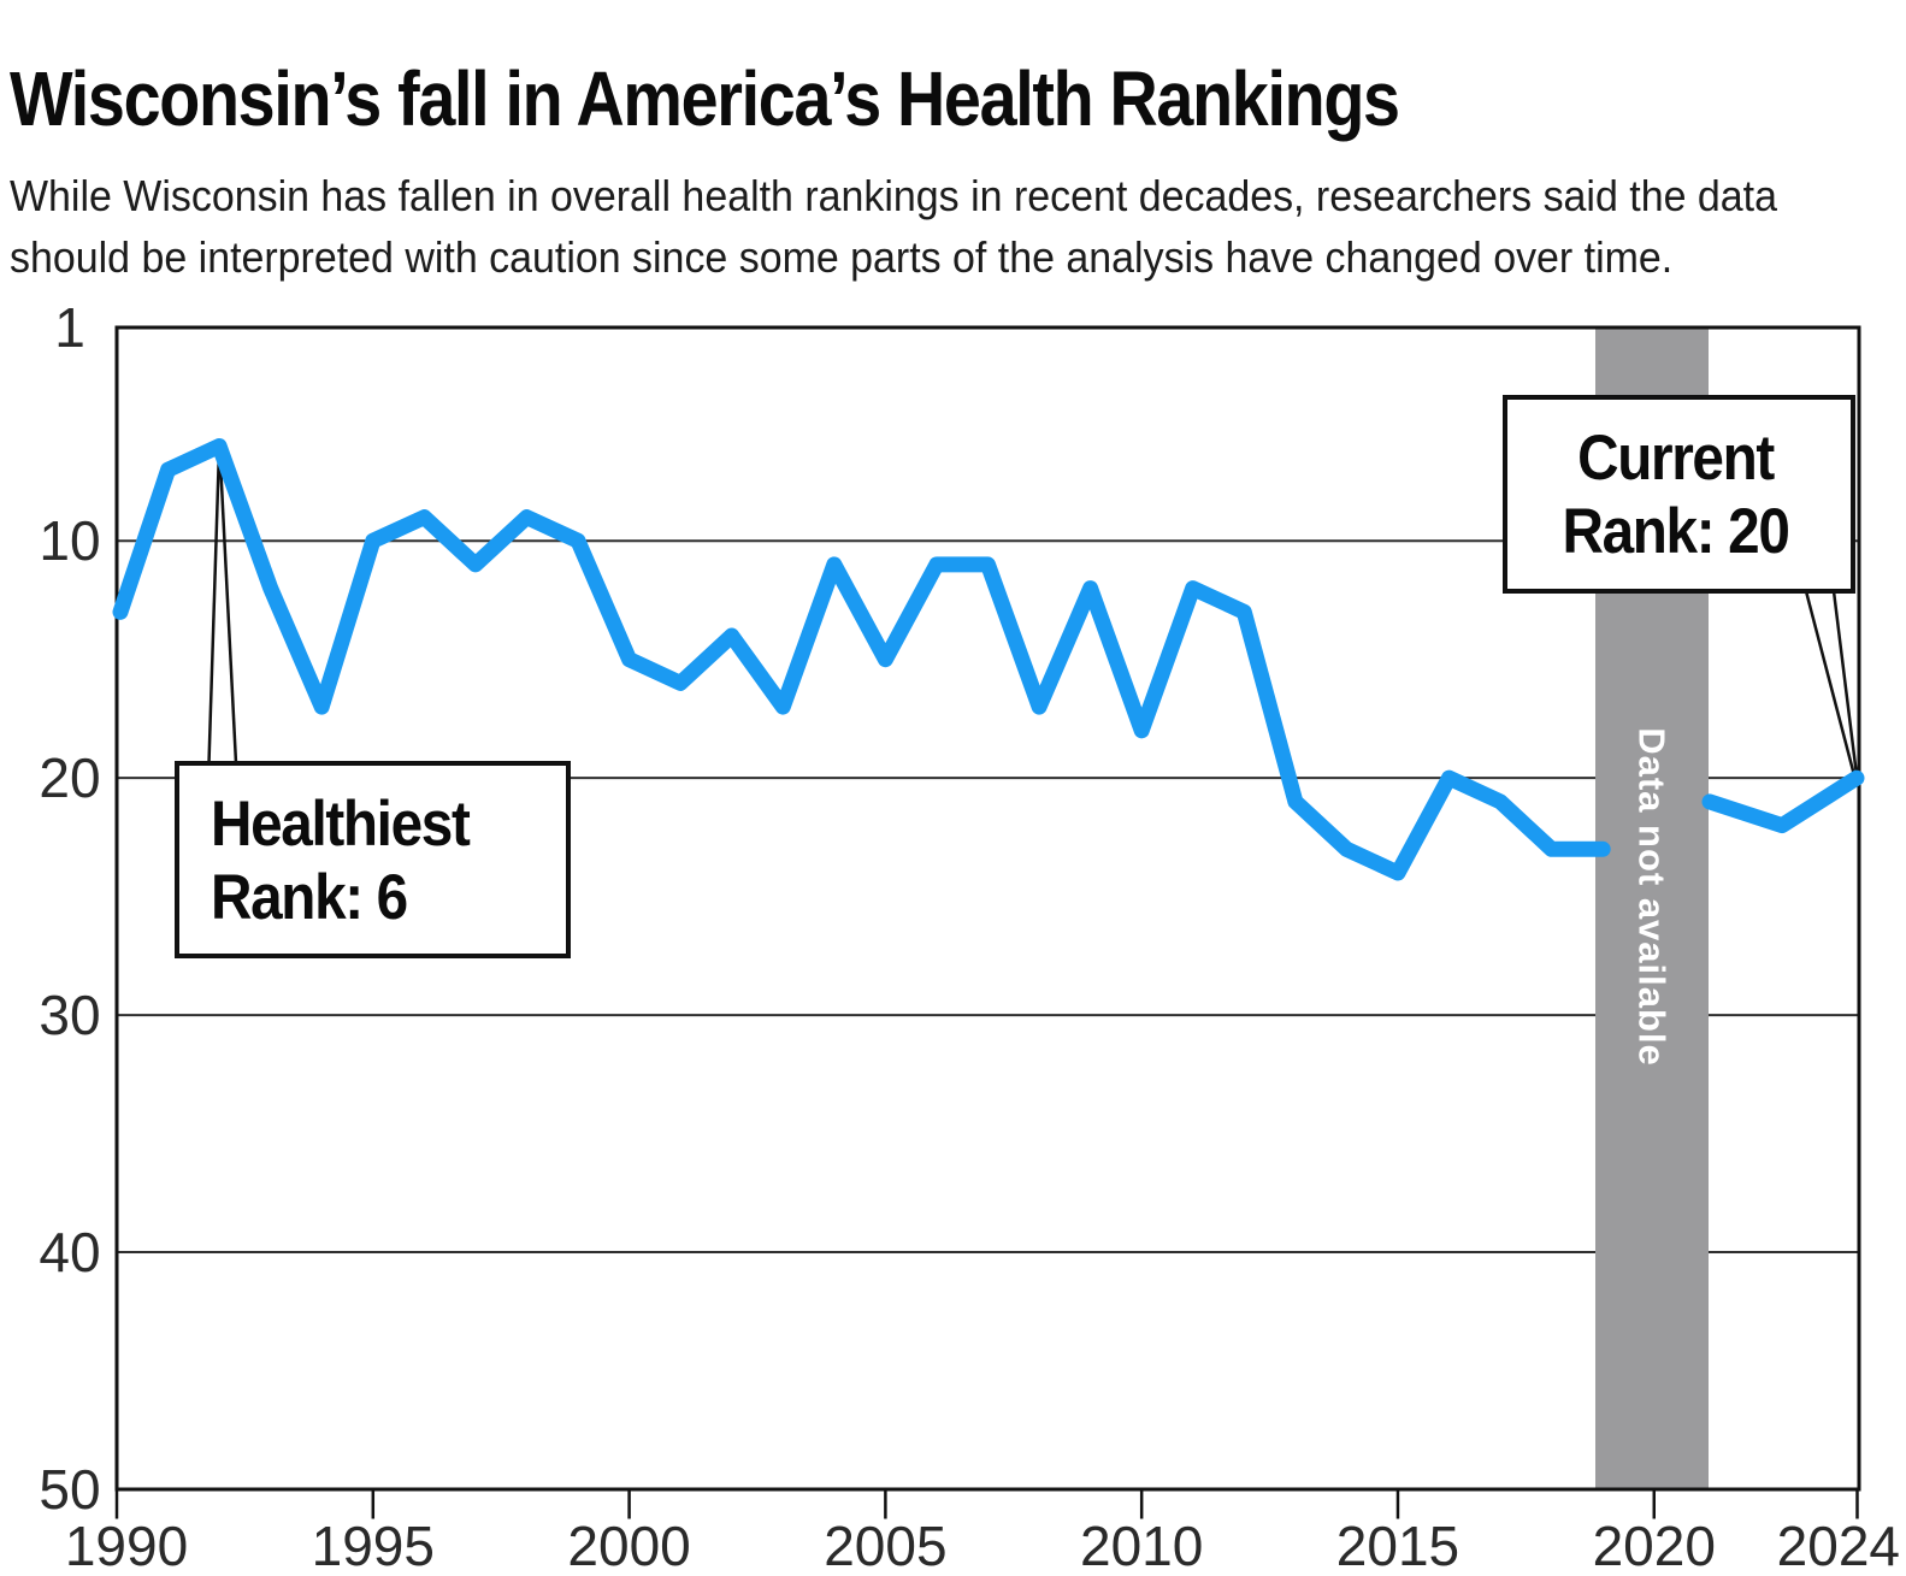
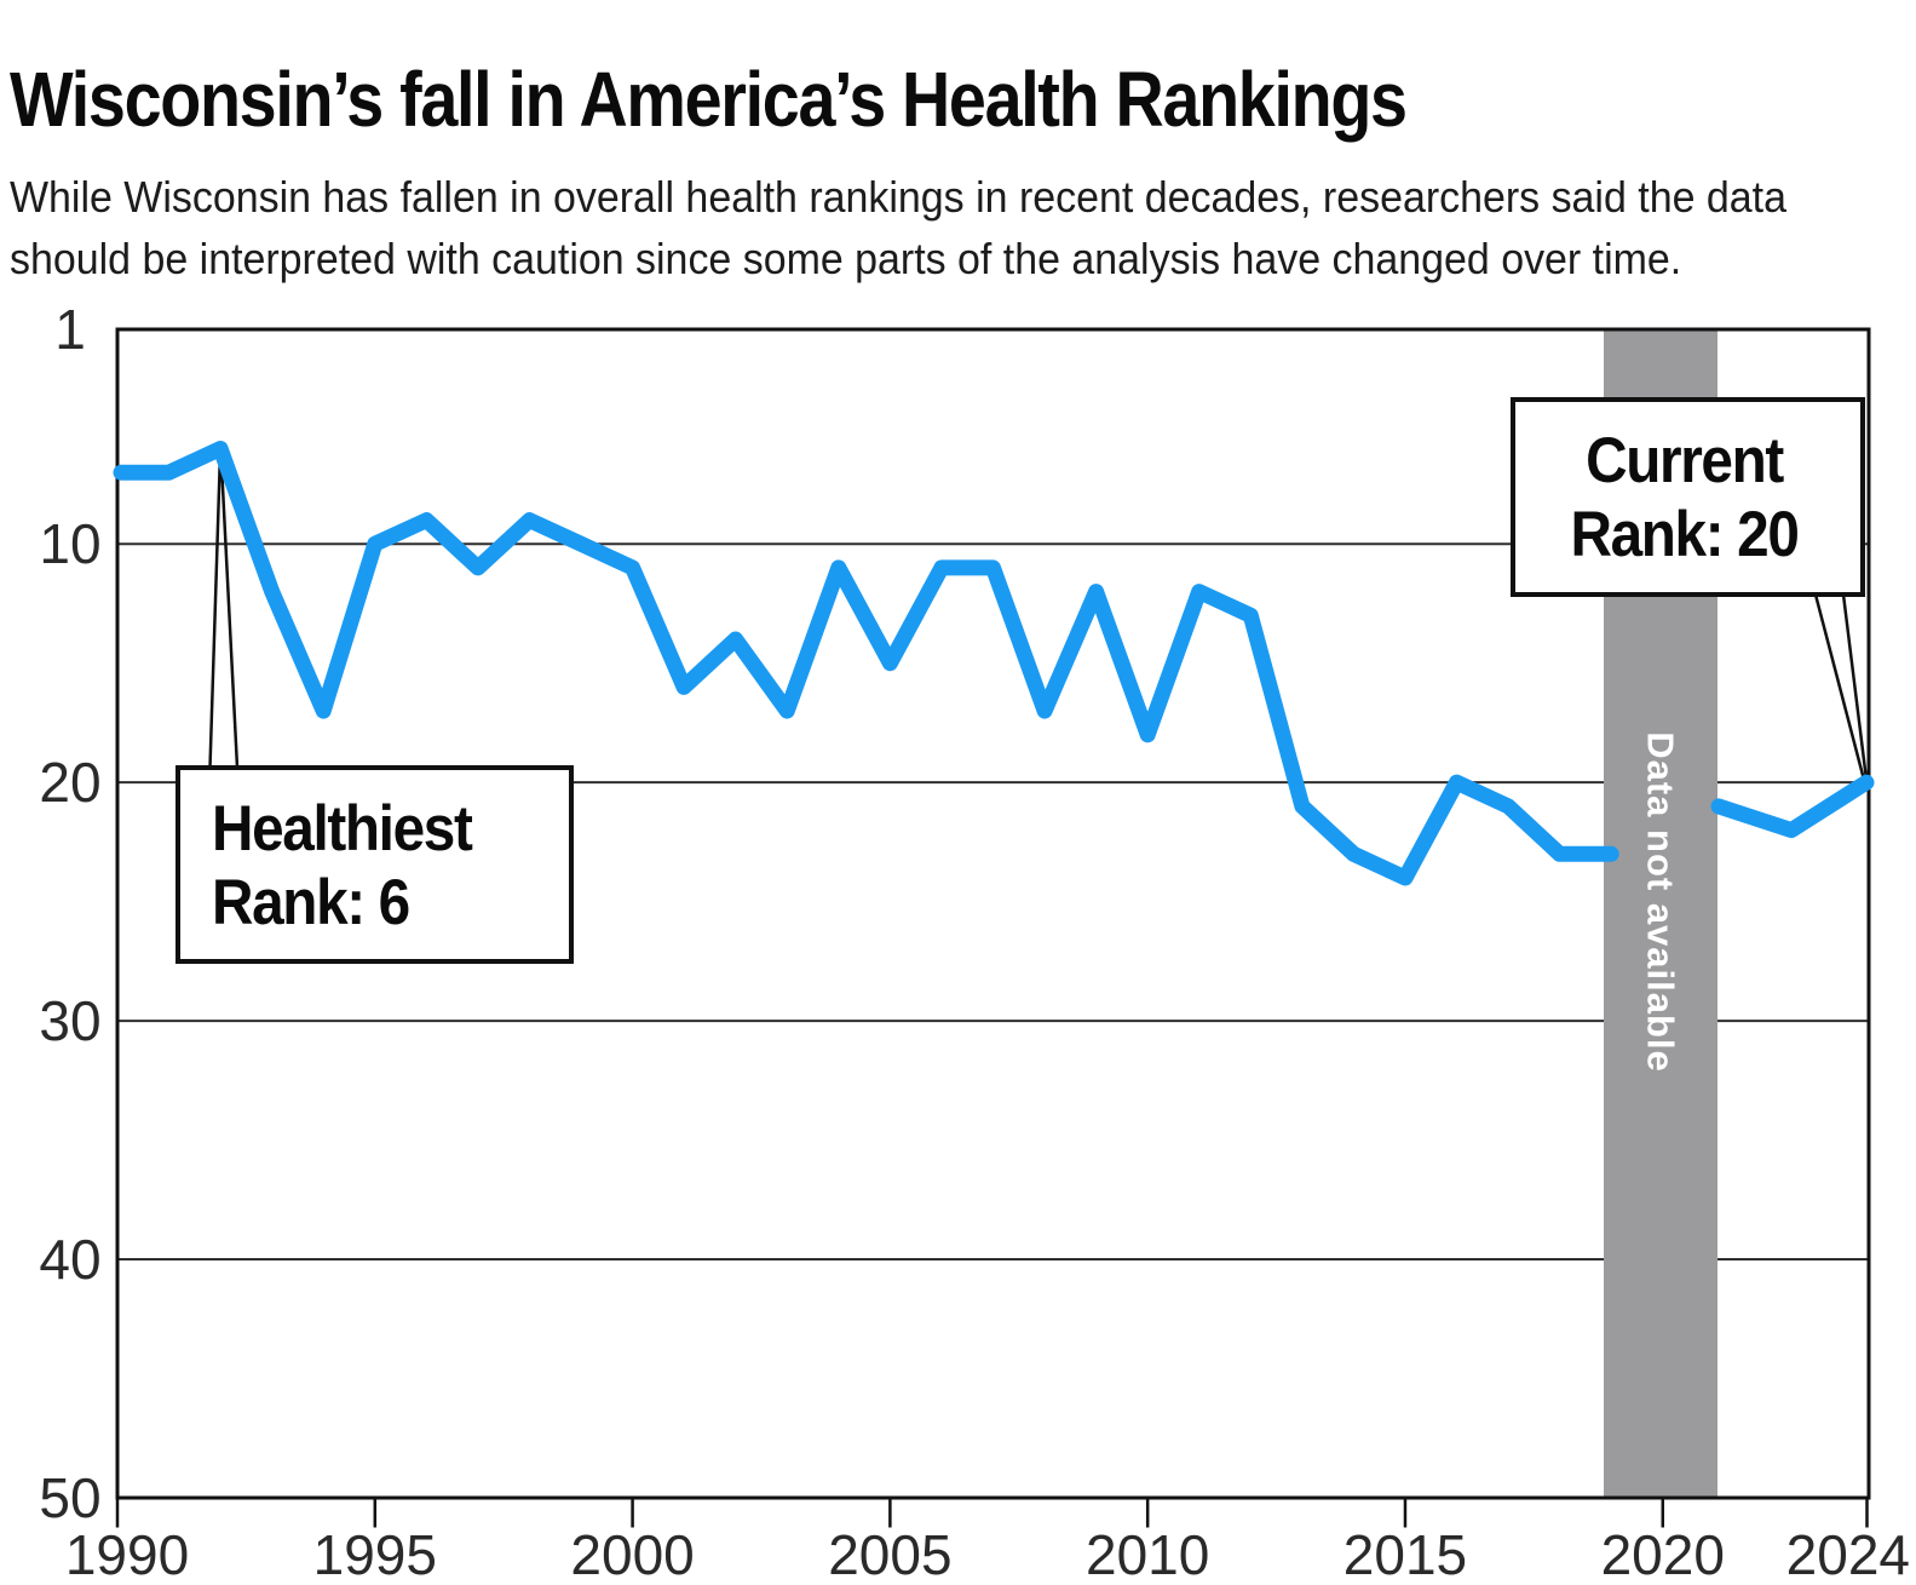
1990: 13 -> 7
2000: 15 -> 11
